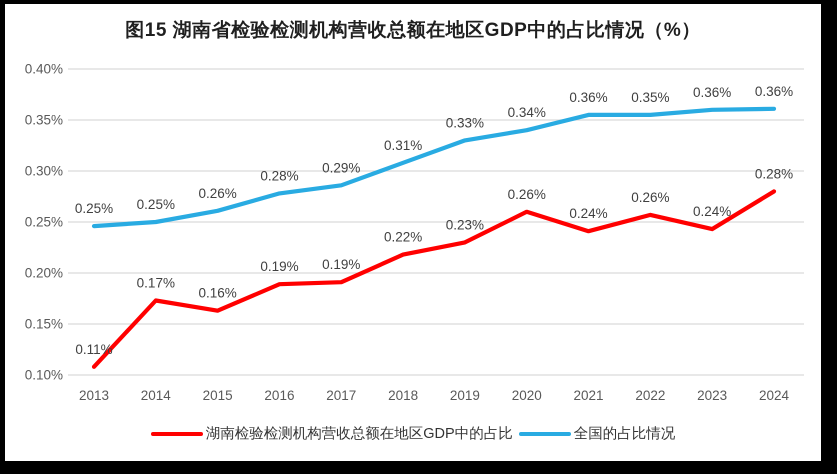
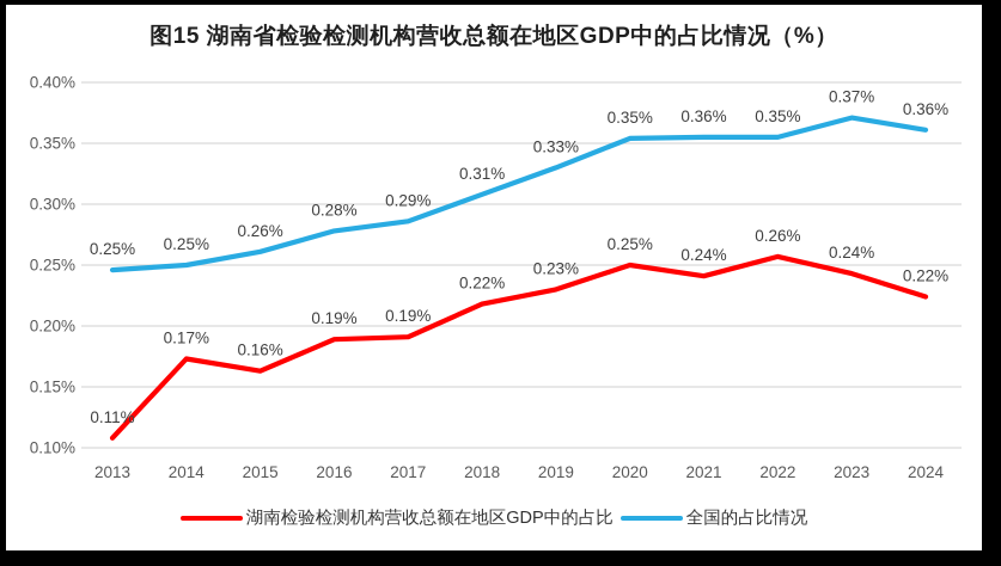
湖南检验检测机构营收总额在地区GDP中的占比/2020: 0.26% -> 0.25%
全国的占比情况/2020: 0.34% -> 0.35%
全国的占比情况/2023: 0.36% -> 0.37%
湖南检验检测机构营收总额在地区GDP中的占比/2024: 0.28% -> 0.22%
